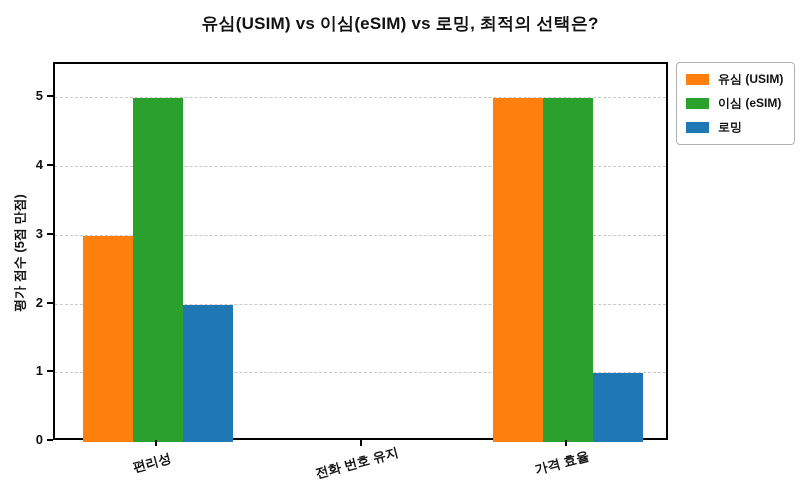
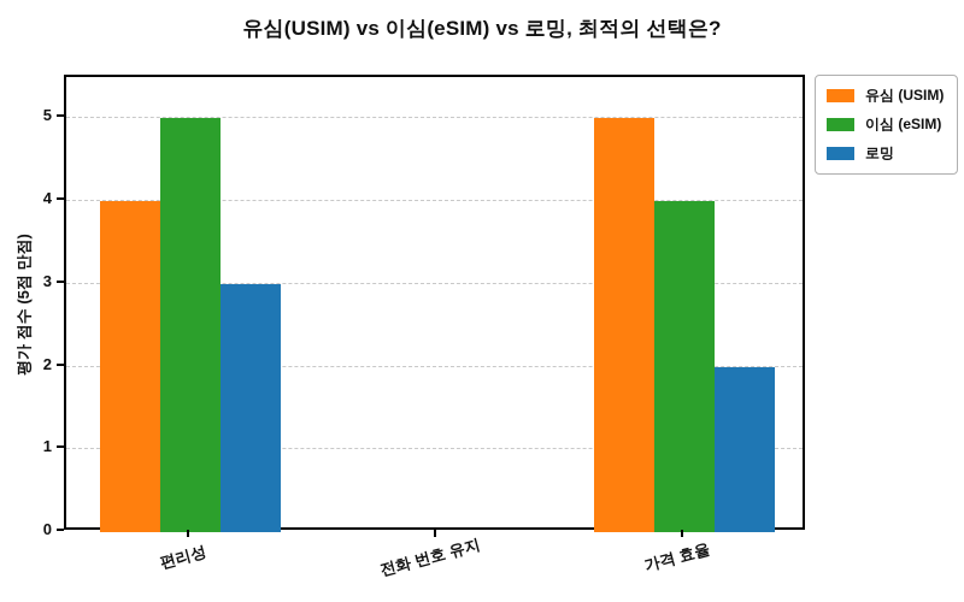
유심 (USIM)/편리성: 3 -> 4
로밍/편리성: 2 -> 3
이심 (eSIM)/가격 효율: 5 -> 4
로밍/가격 효율: 1 -> 2
